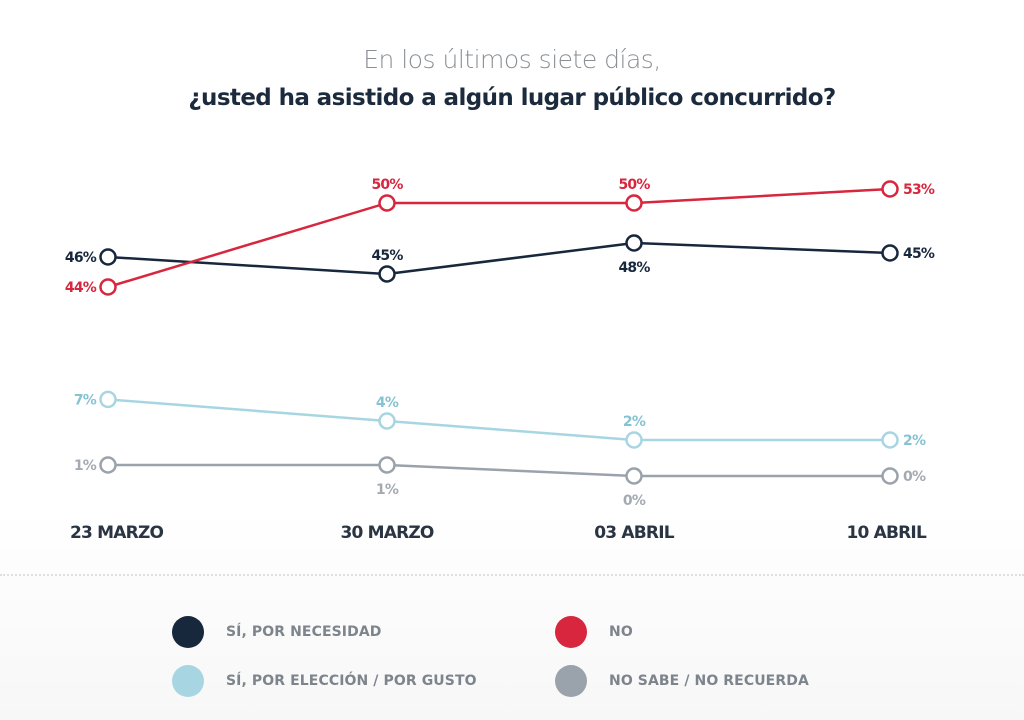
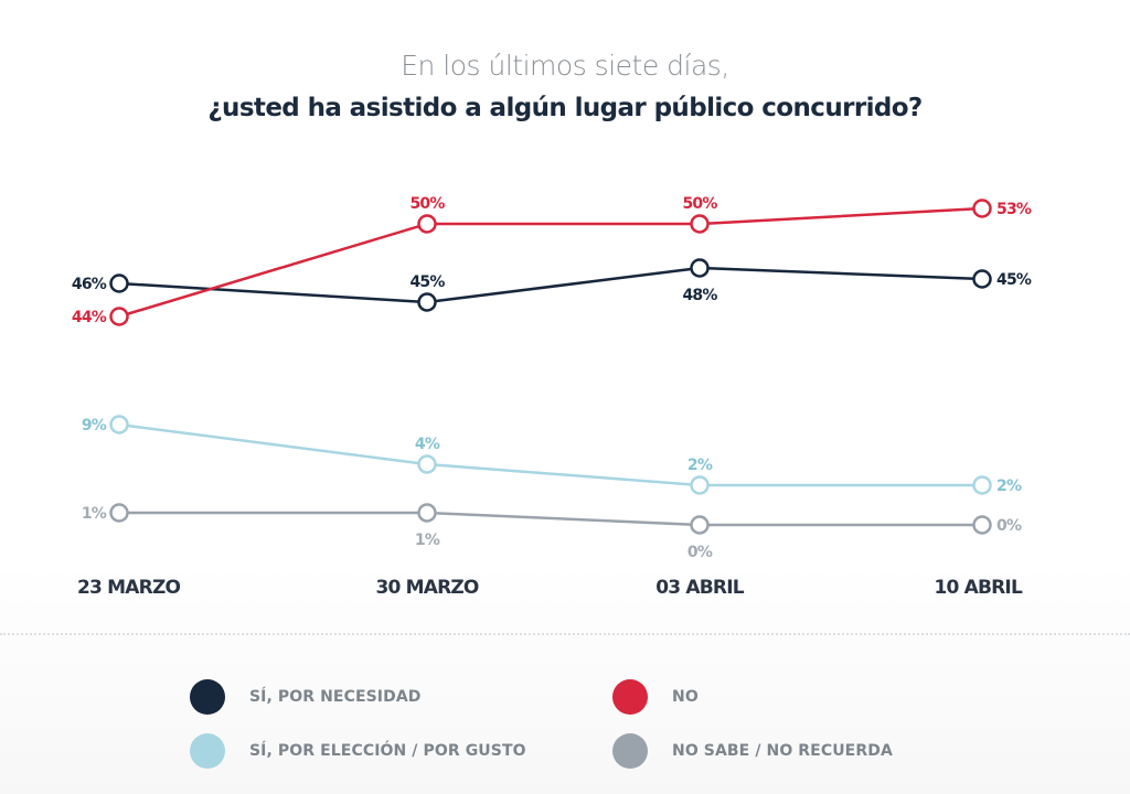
SÍ, POR ELECCIÓN / POR GUSTO/23 MARZO: 7% -> 9%
